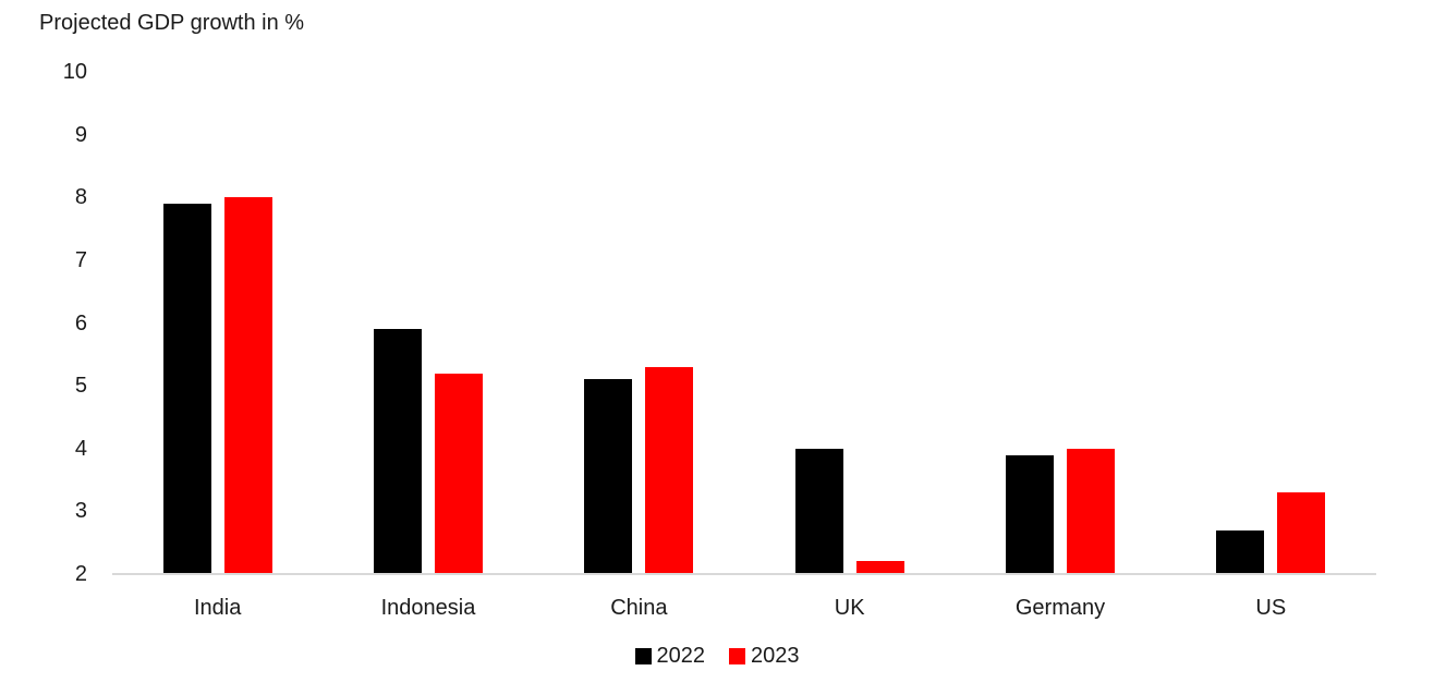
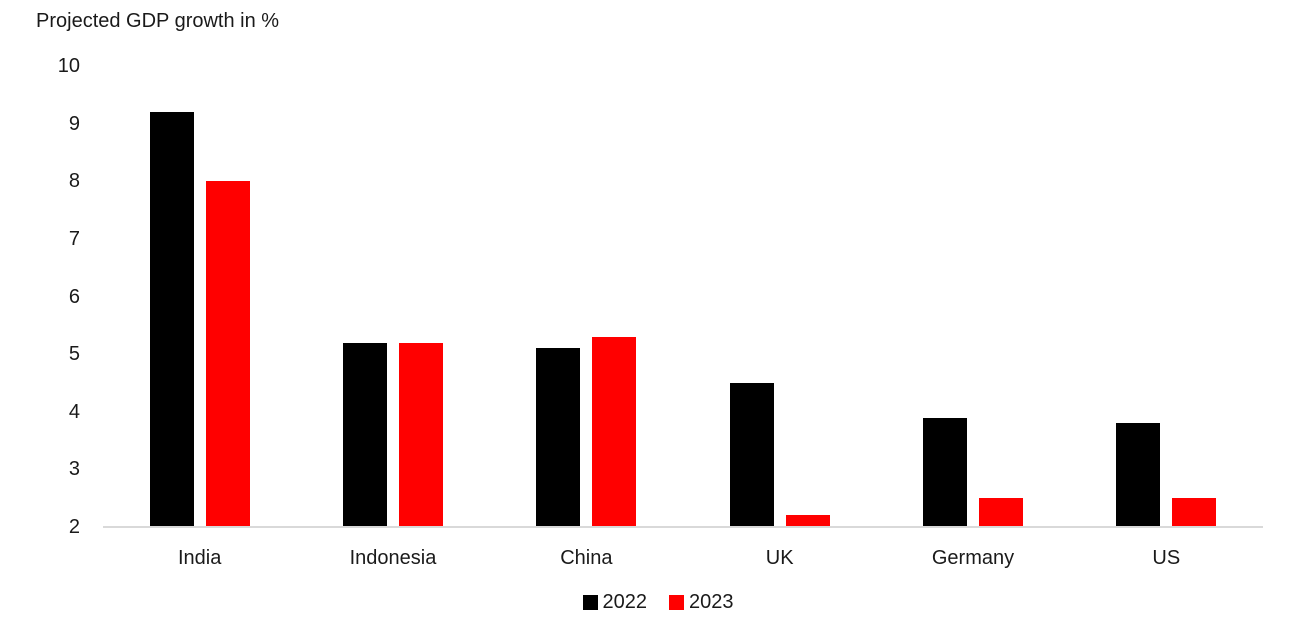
2022/India: 7.9 -> 9.2
2022/Indonesia: 5.9 -> 5.2
2022/UK: 4.0 -> 4.5
2023/Germany: 4.0 -> 2.5
2022/US: 2.7 -> 3.8
2023/US: 3.3 -> 2.5
